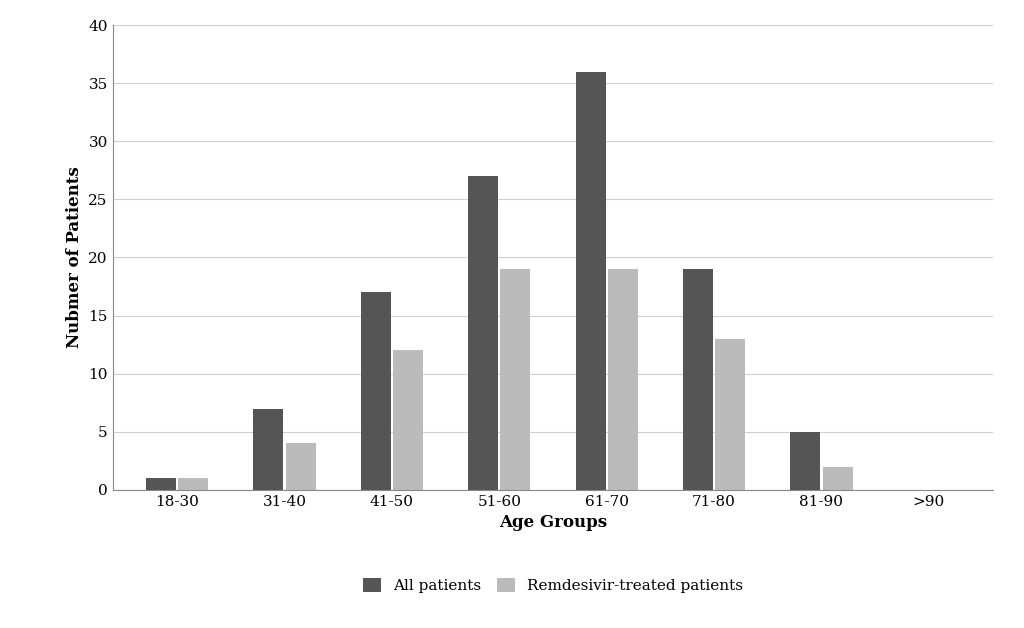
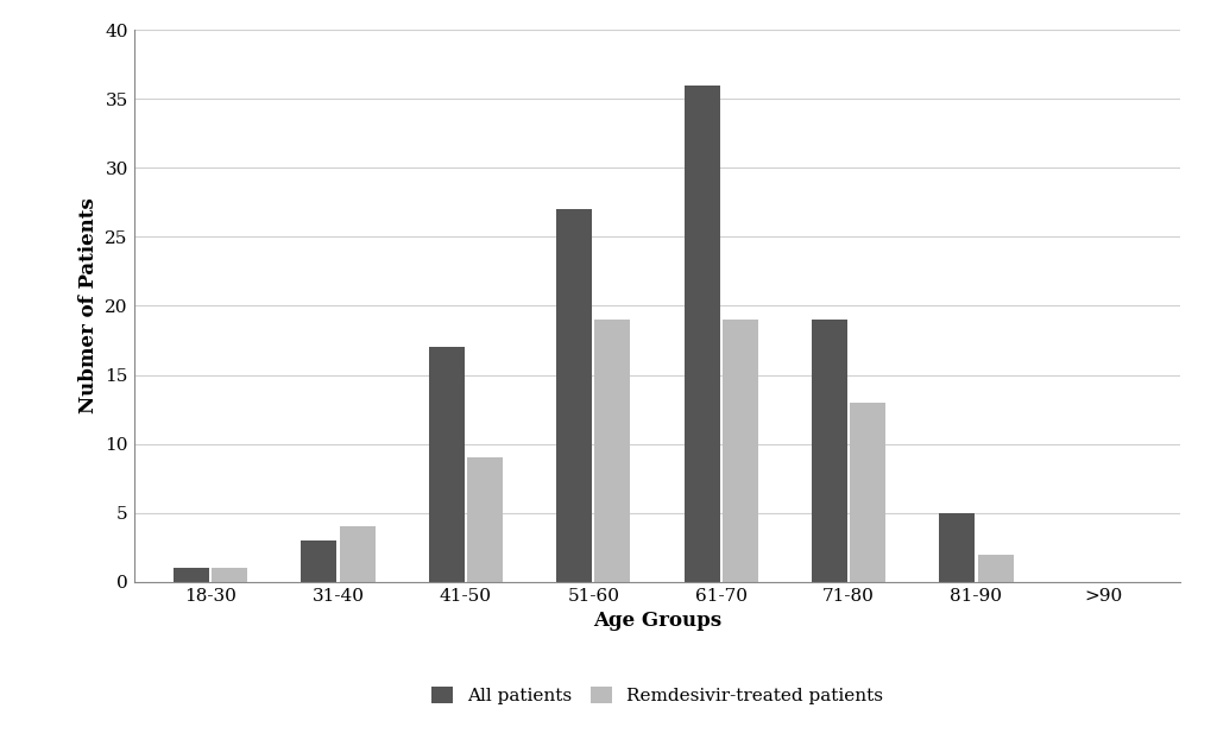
All patients/31-40: 7 -> 3
Remdesivir-treated patients/41-50: 12 -> 9
